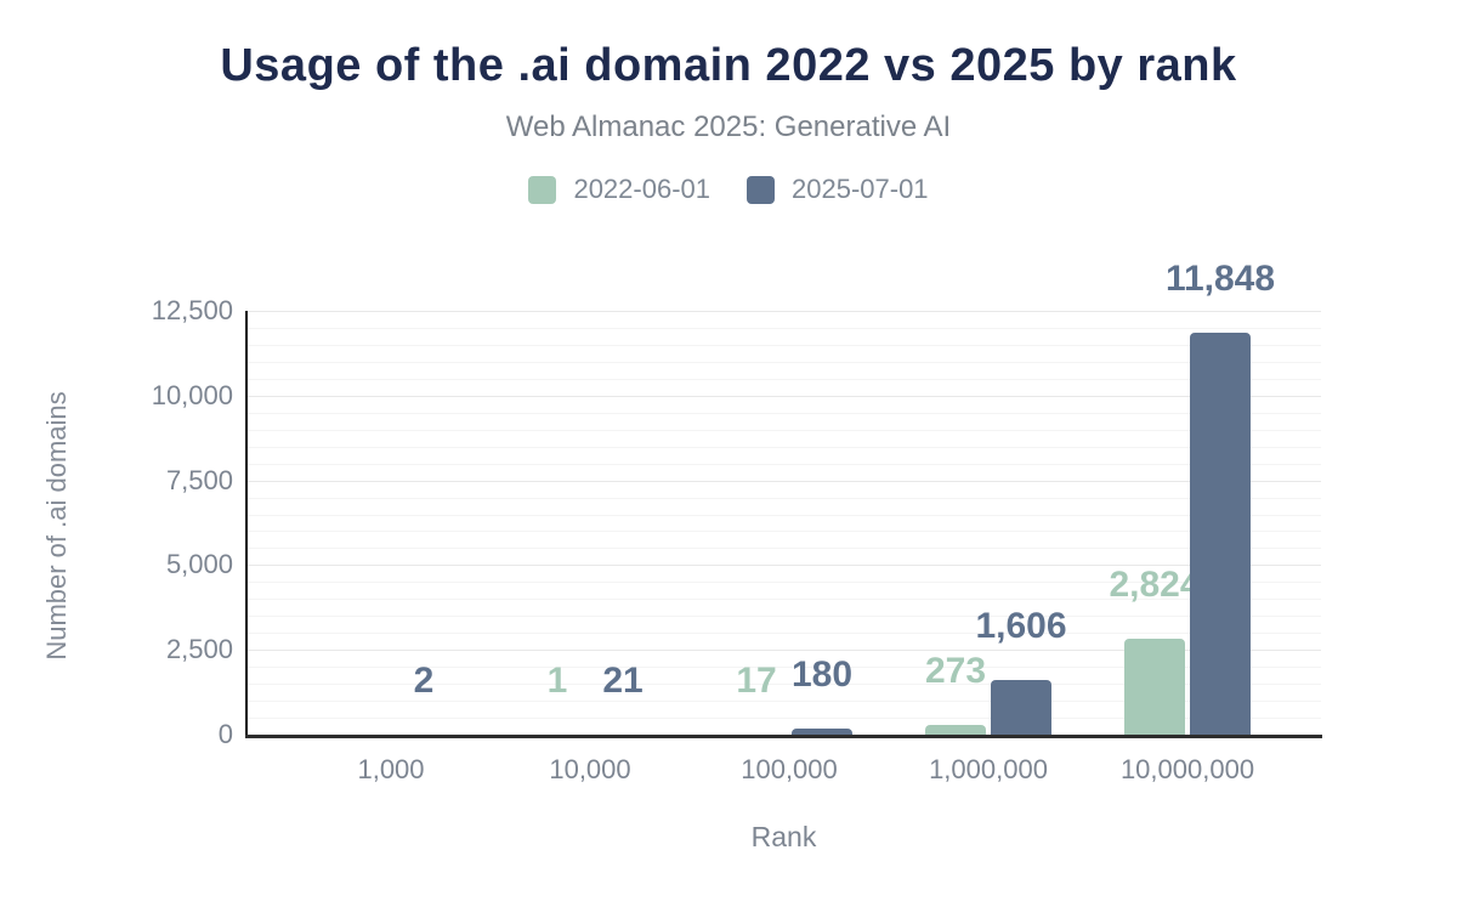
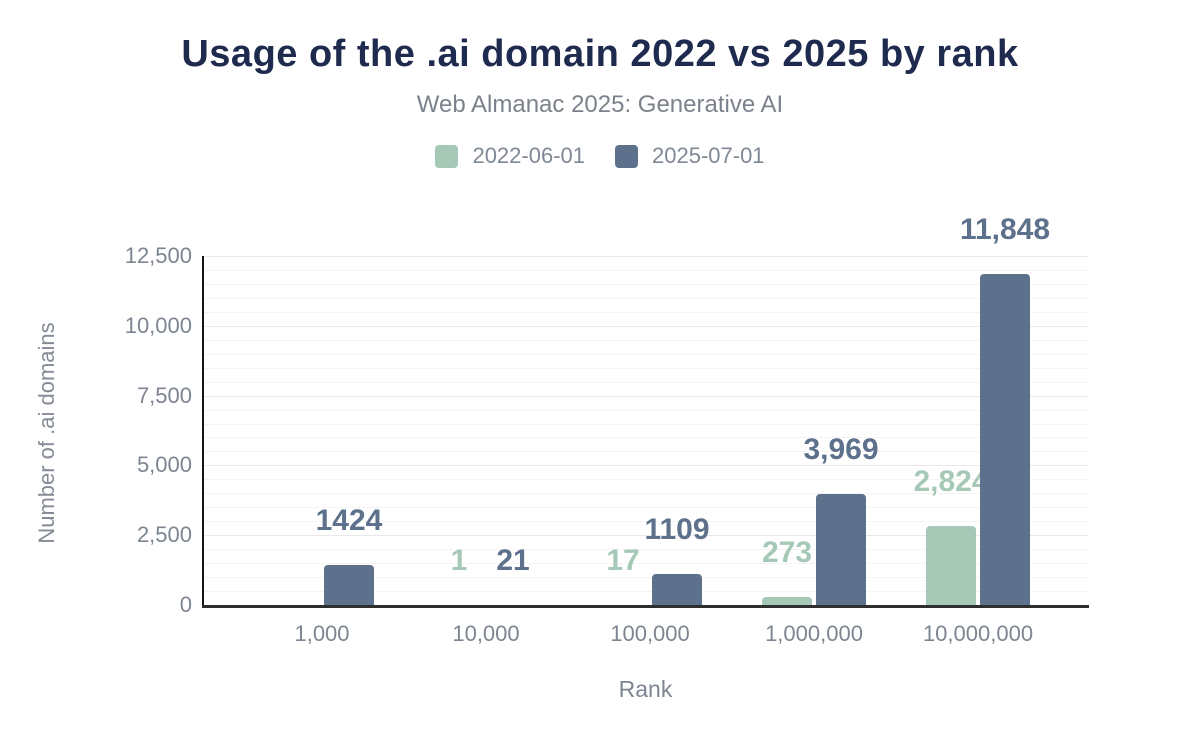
2025-07-01/1,000: 2 -> 1424
2025-07-01/100,000: 180 -> 1109
2025-07-01/1,000,000: 1,606 -> 3,969
